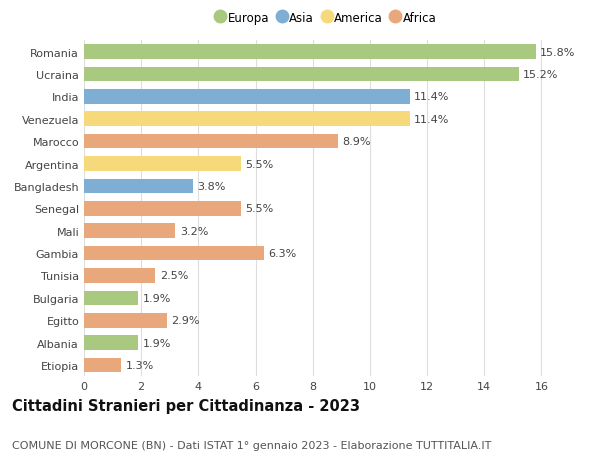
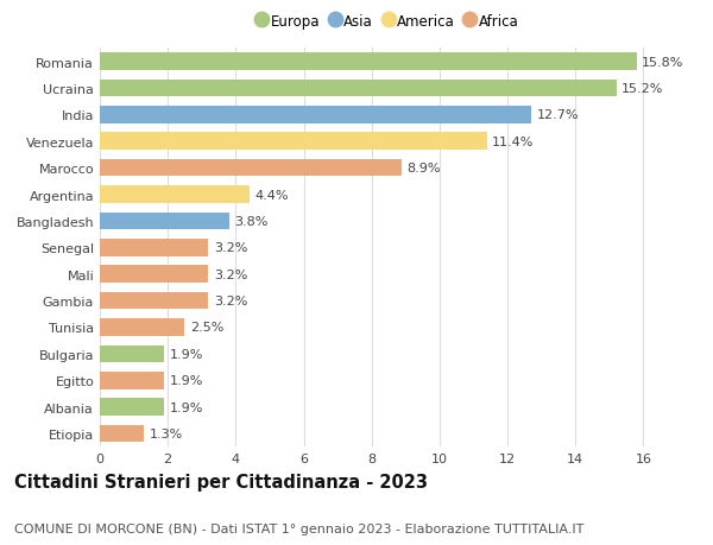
India: 11.4% -> 12.7%
Argentina: 5.5% -> 4.4%
Senegal: 5.5% -> 3.2%
Gambia: 6.3% -> 3.2%
Egitto: 2.9% -> 1.9%
